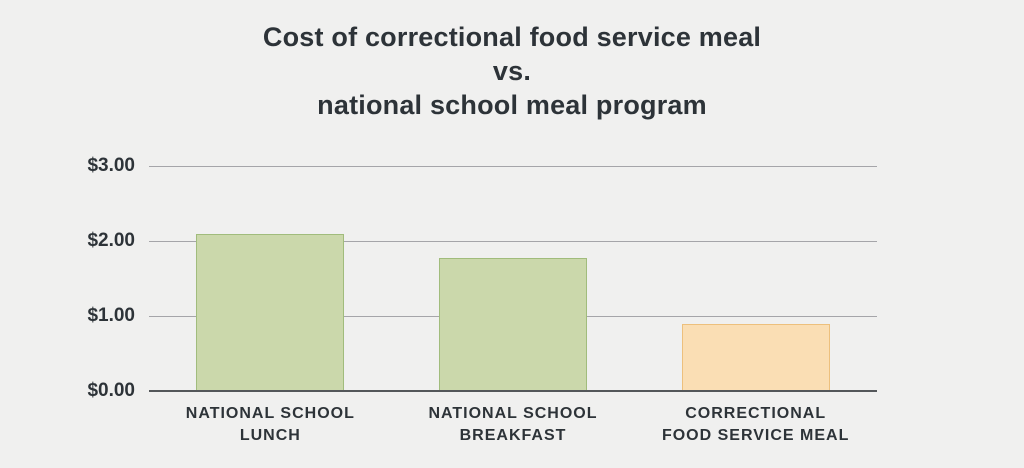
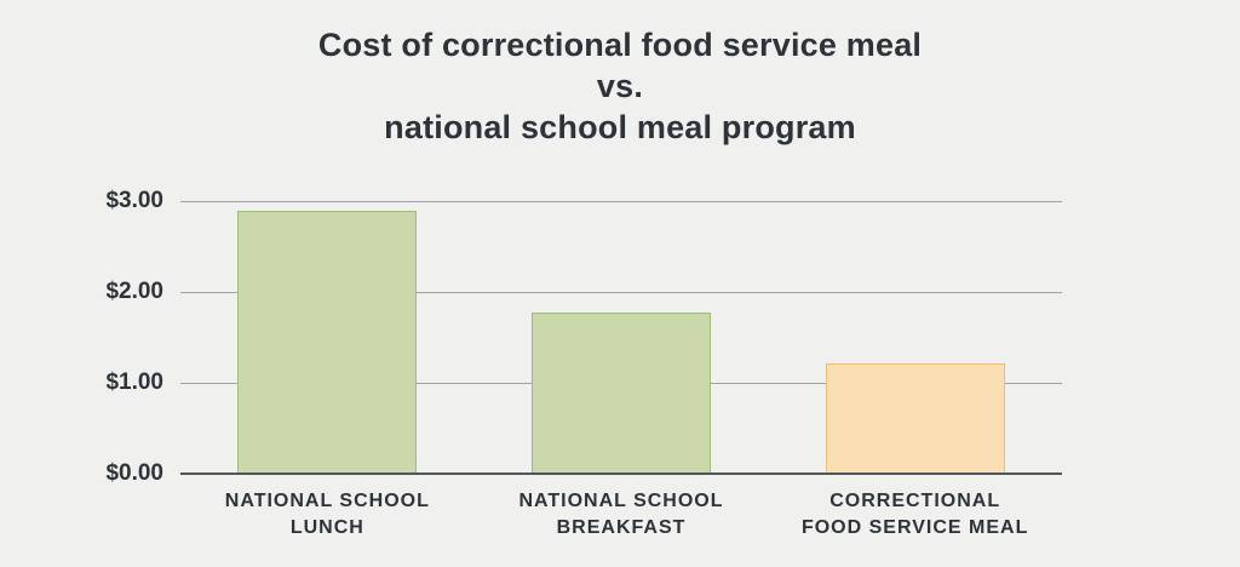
NATIONAL SCHOOL LUNCH: $2.1 -> $2.9
CORRECTIONAL FOOD SERVICE MEAL: $0.9 -> $1.2
